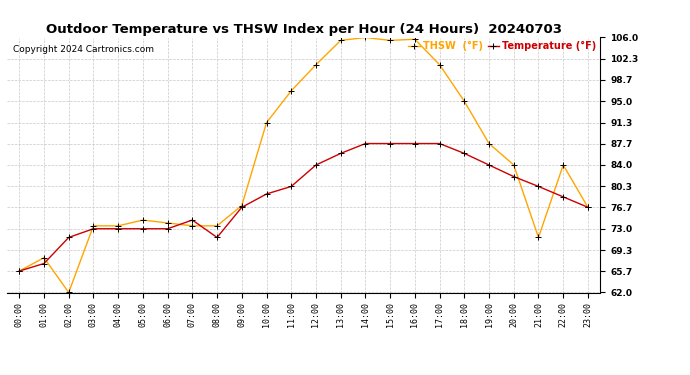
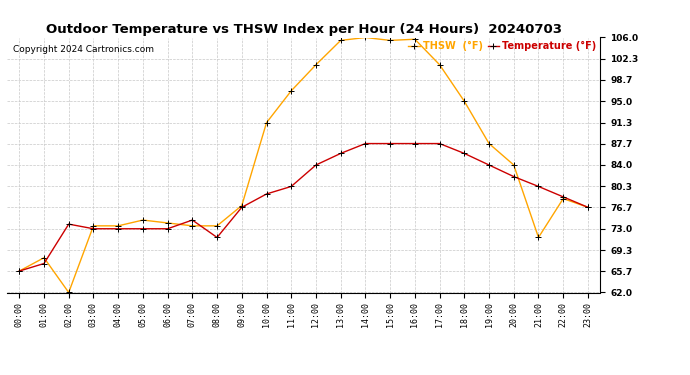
Temperature (°F)/02:00: 71.5 -> 73.8
THSW (°F)/22:00: 84.0 -> 78.2
